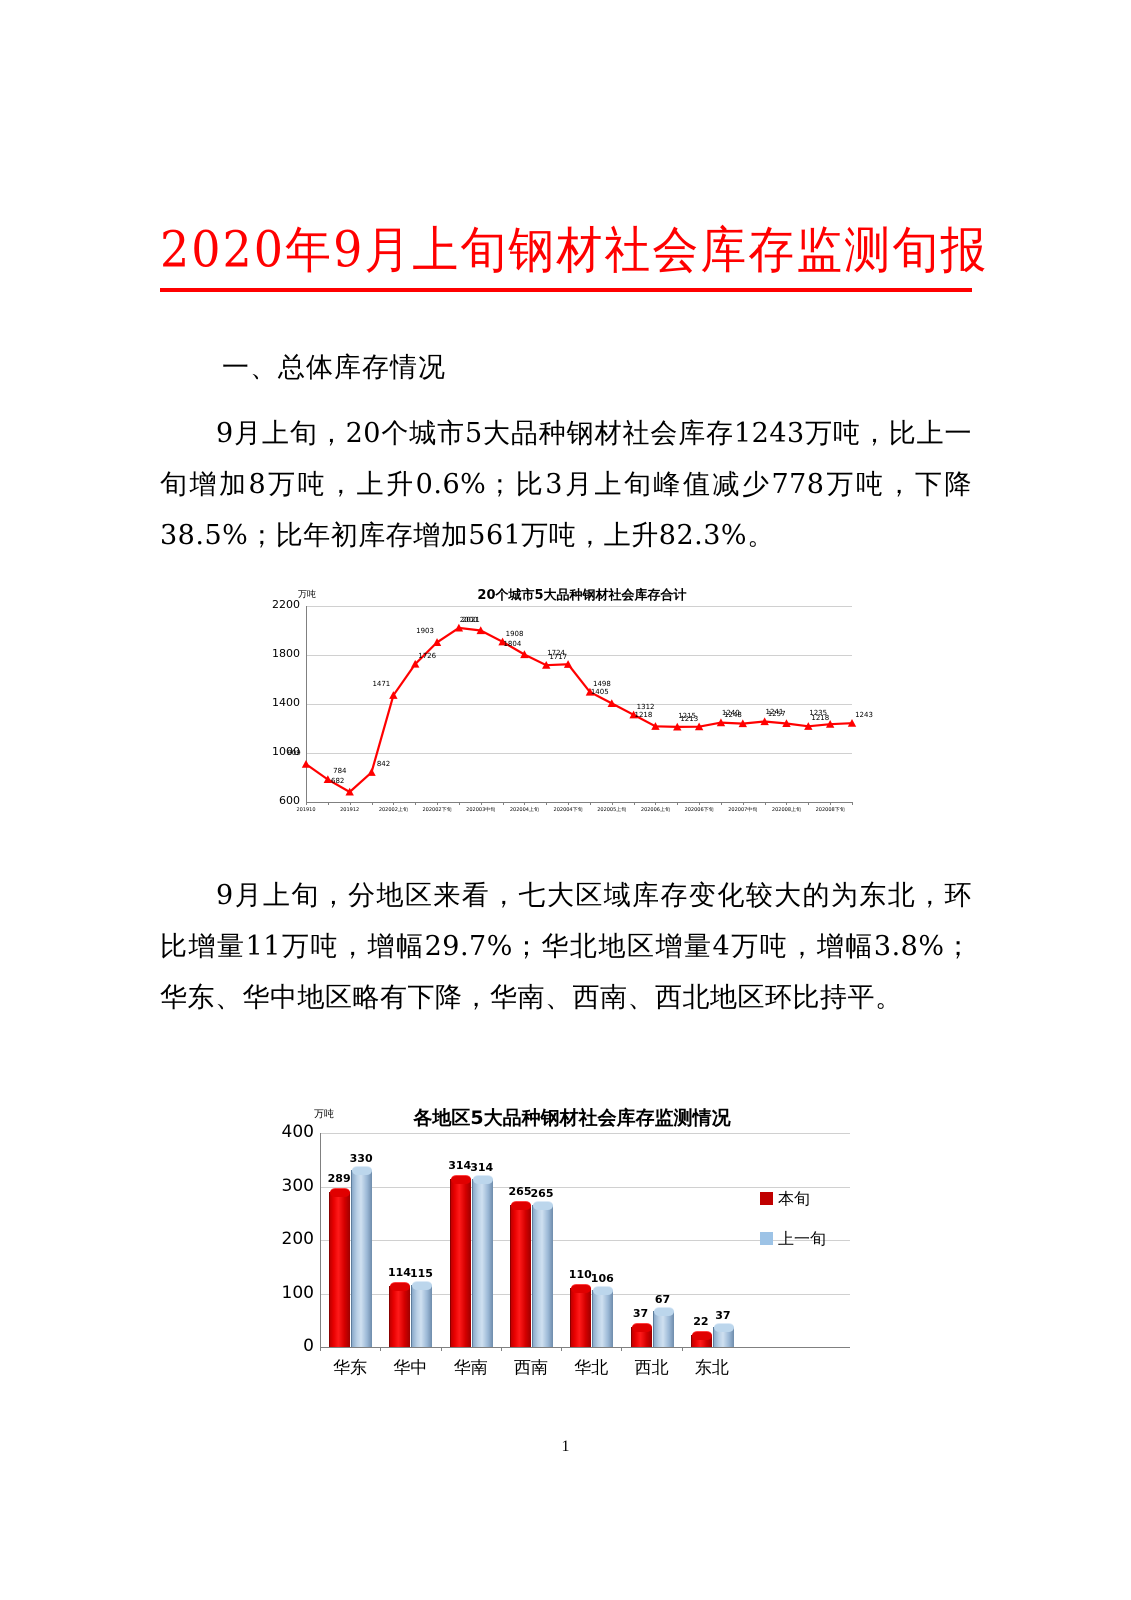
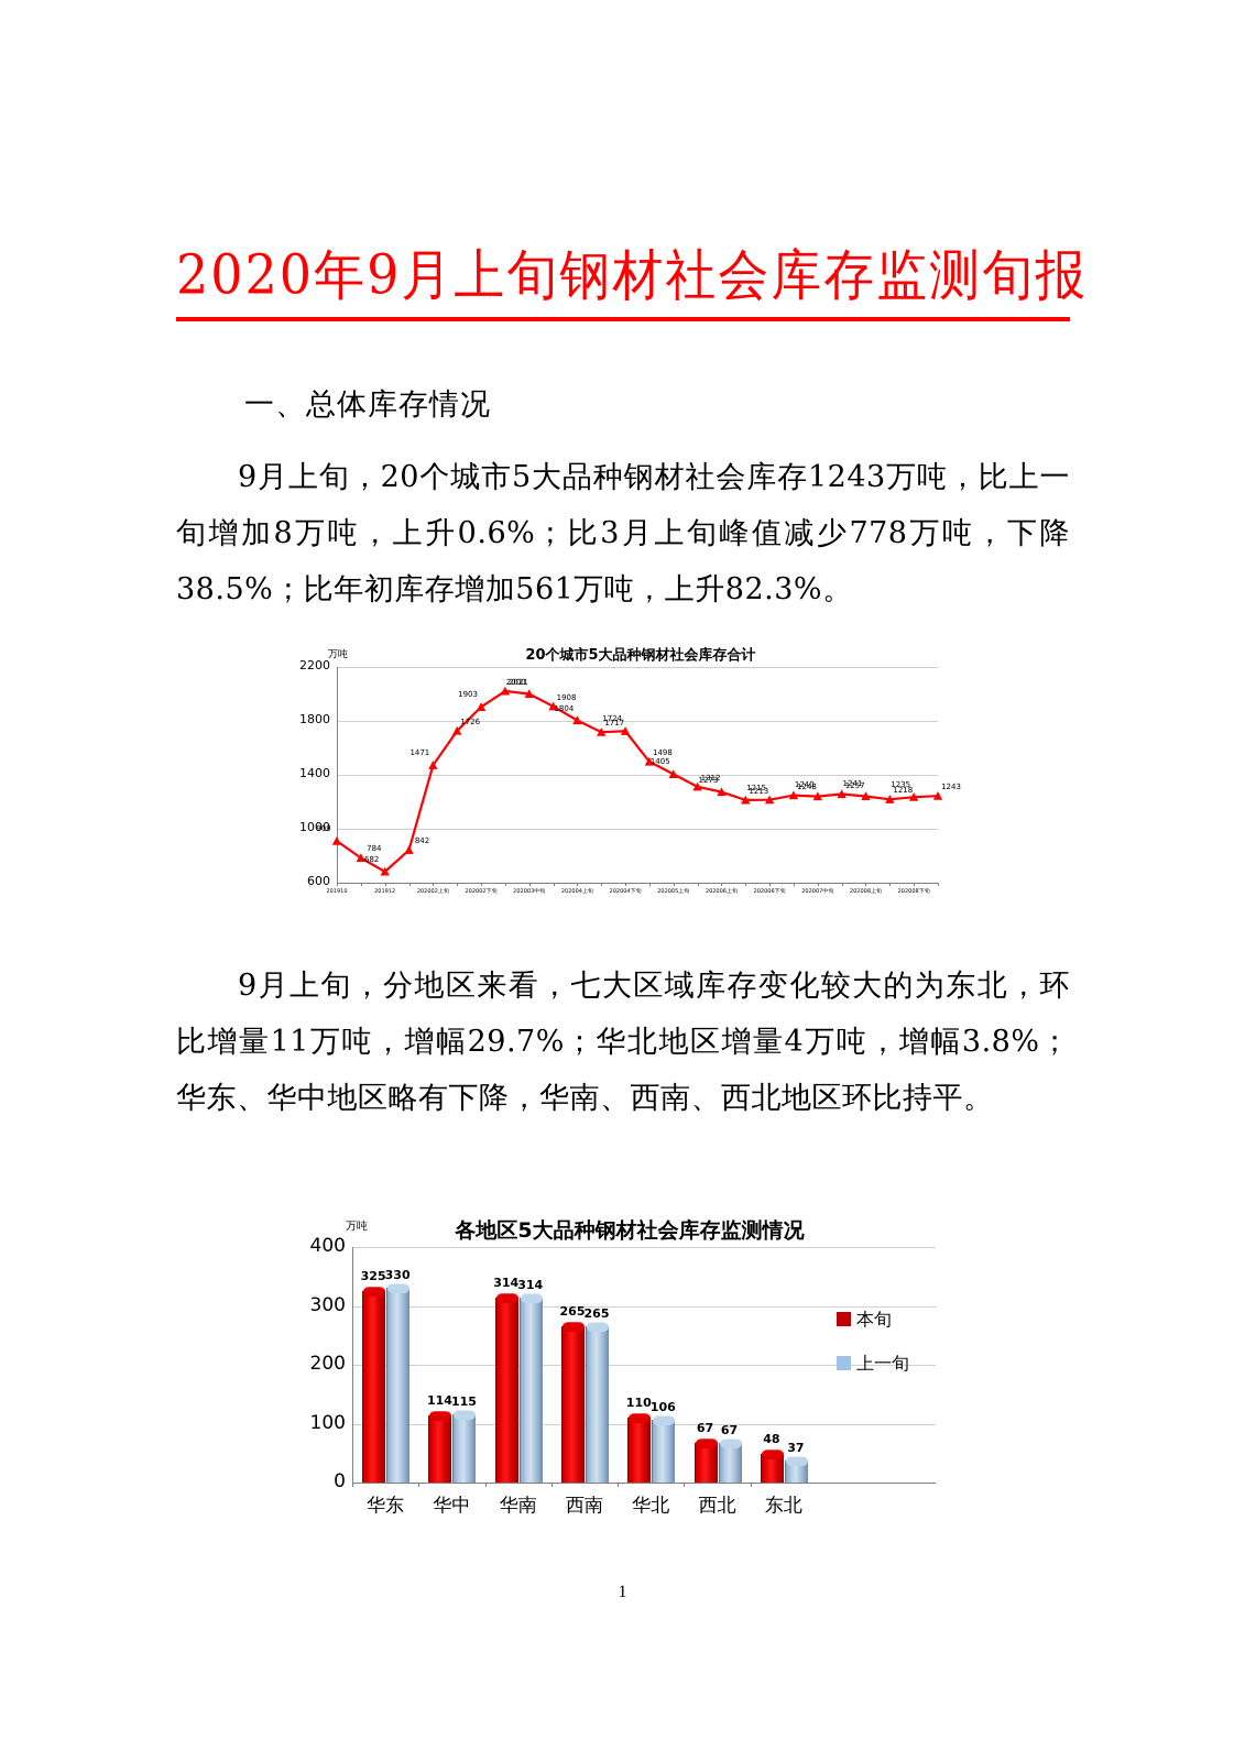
20个城市5大品种钢材社会库存合计/202006上旬: 1218 -> 1273
各地区5大品种钢材社会库存监测情况/本旬/华东: 289 -> 325
各地区5大品种钢材社会库存监测情况/本旬/西北: 37 -> 67
各地区5大品种钢材社会库存监测情况/本旬/东北: 22 -> 48
